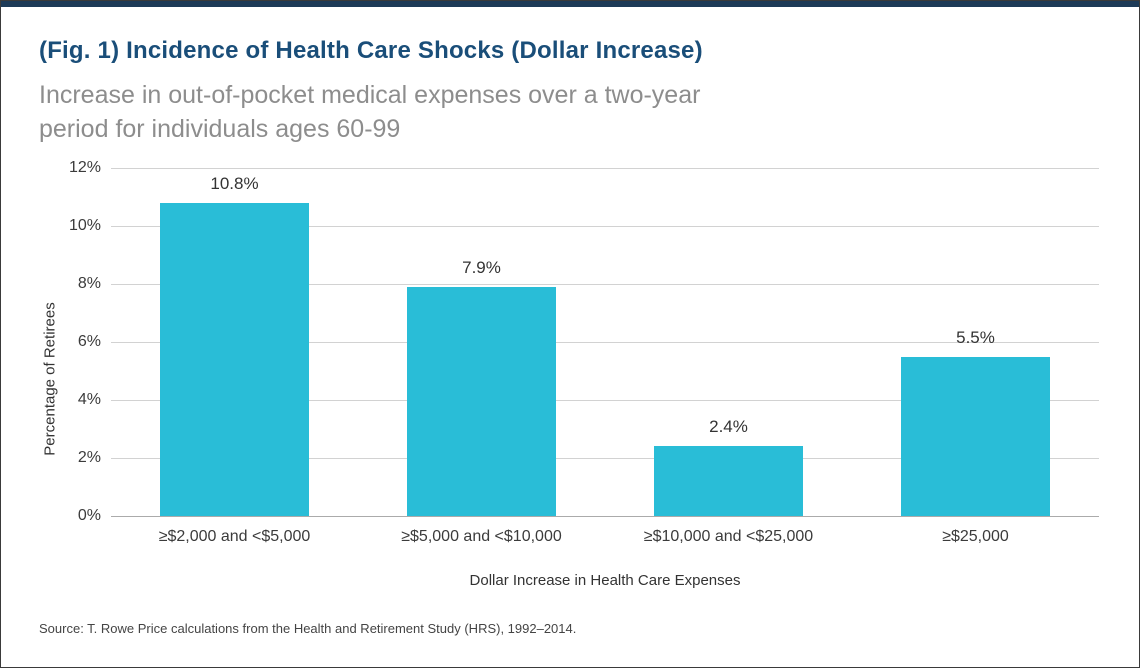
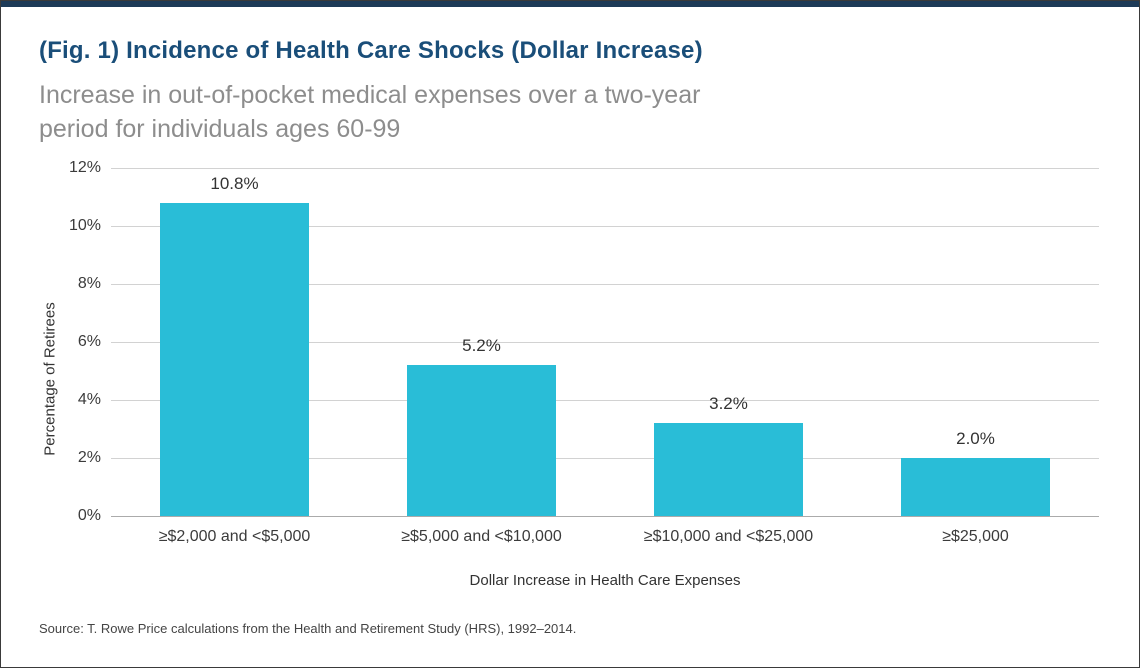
≥$5,000 and <$10,000: 7.9% -> 5.2%
≥$10,000 and <$25,000: 2.4% -> 3.2%
≥$25,000: 5.5% -> 2.0%
